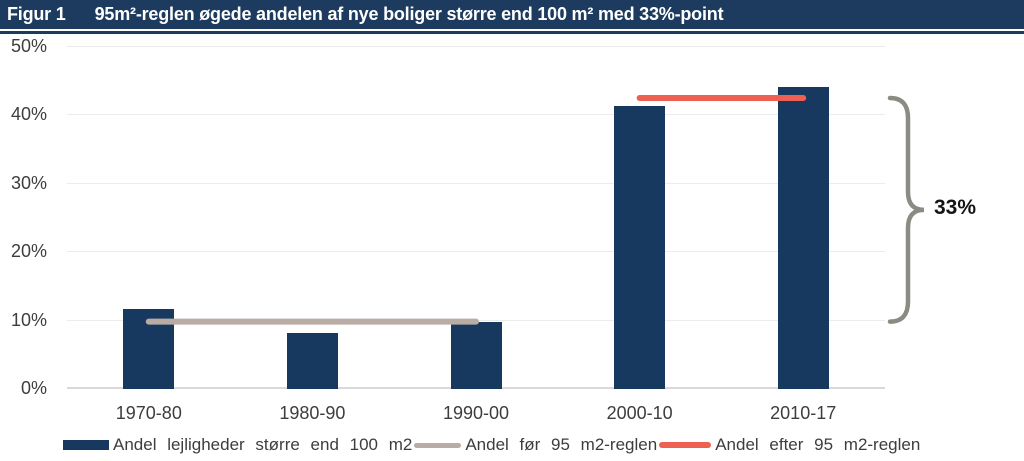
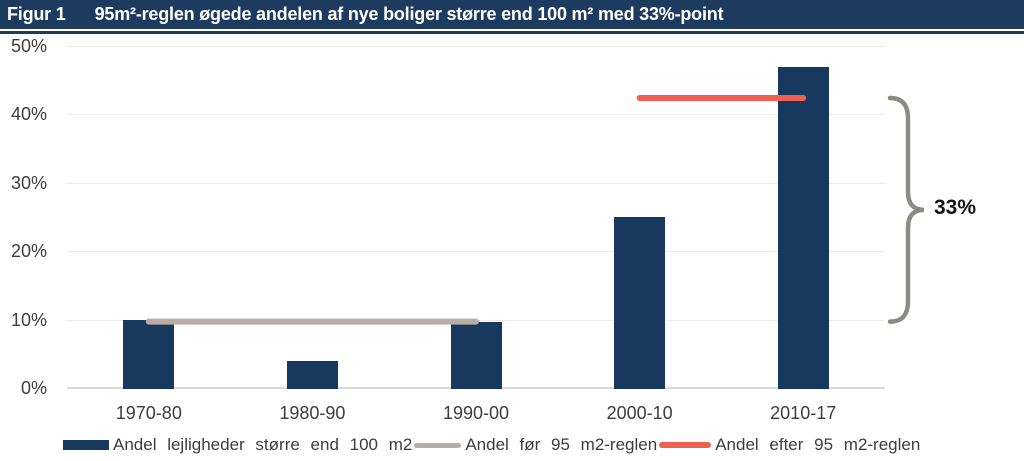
1970-80: 12% -> 10%
1980-90: 8% -> 4%
2000-10: 41% -> 25%
2010-17: 44% -> 47%
